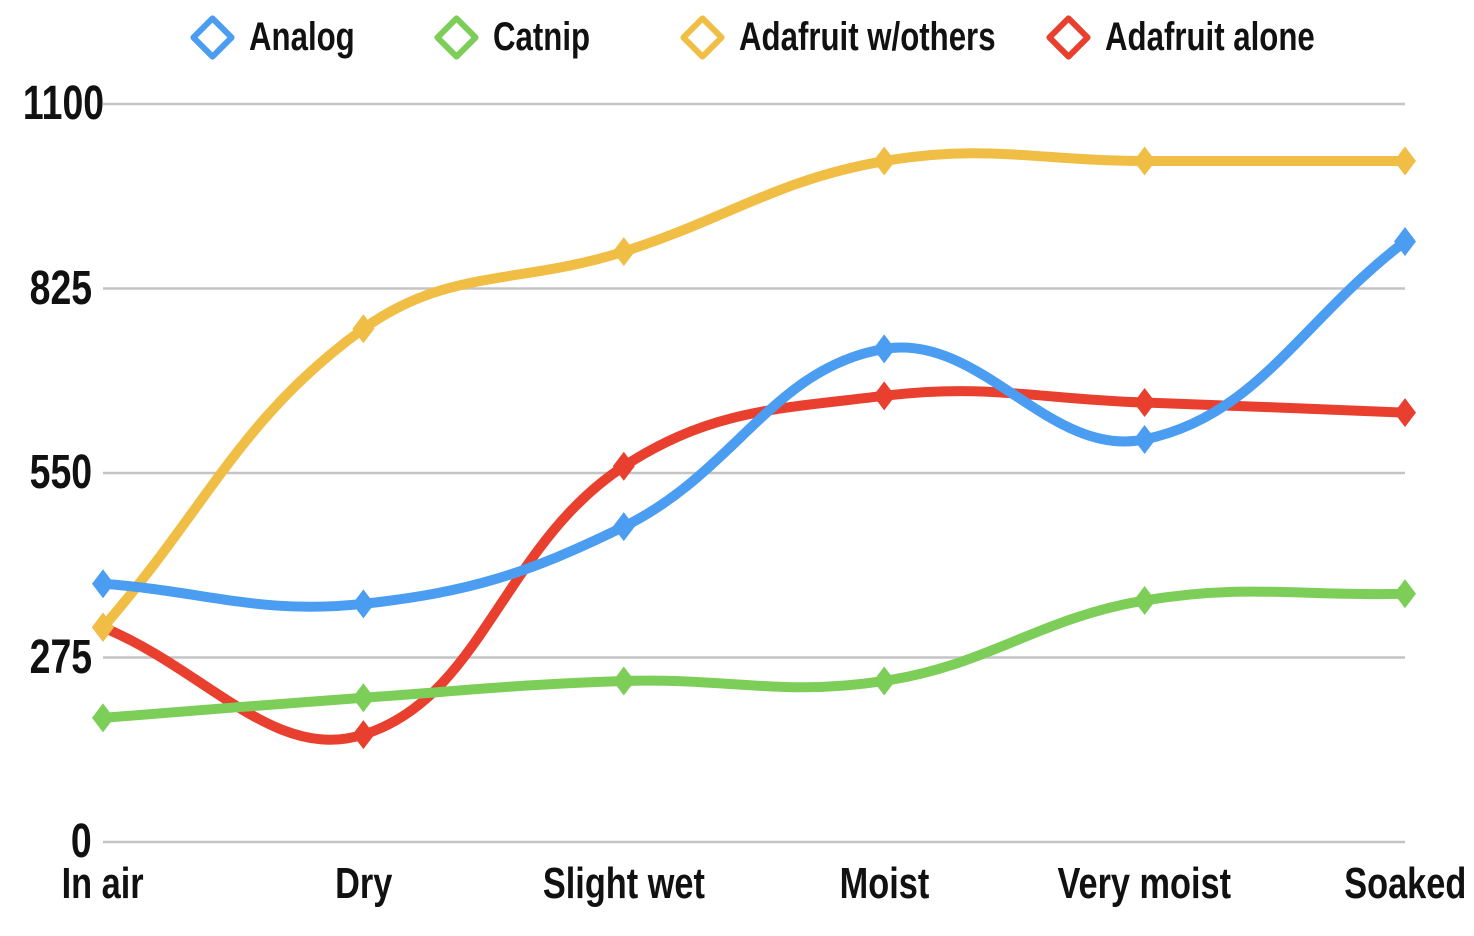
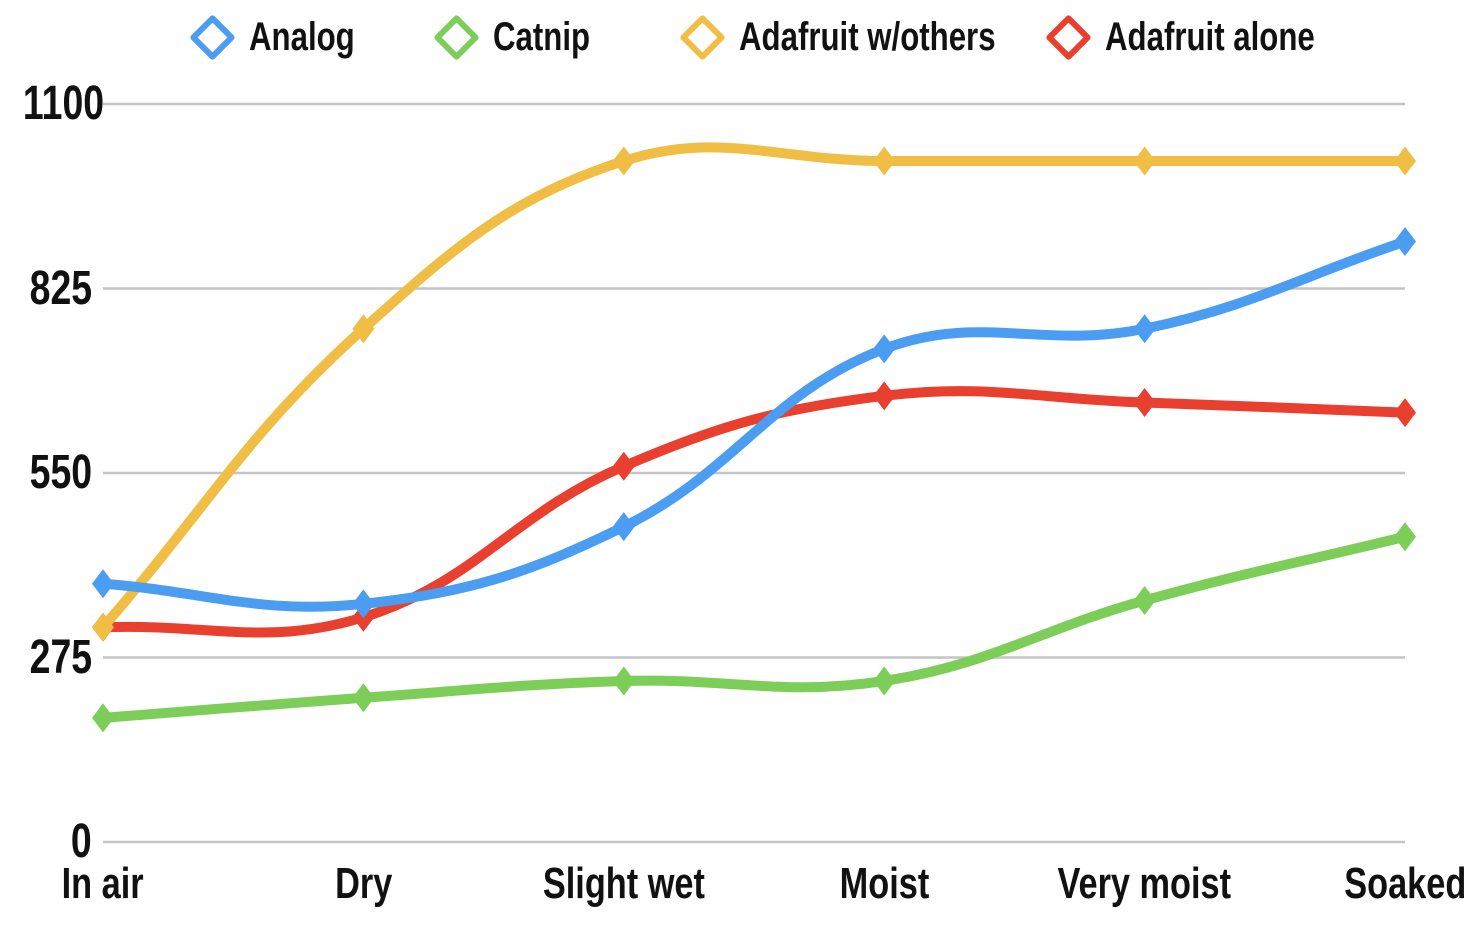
Adafruit alone/Dry: 160 -> 340
Adafruit w/others/Slight wet: 880 -> 1020
Analog/Very moist: 600 -> 760
Catnip/Soaked: 370 -> 460
